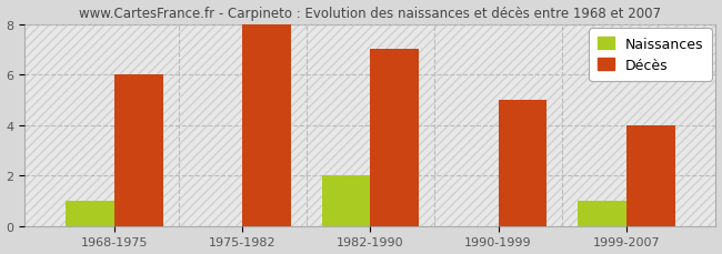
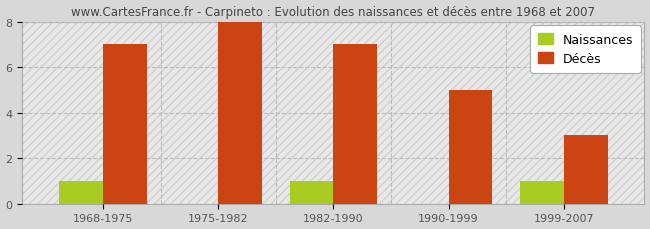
Décès/1968-1975: 6 -> 7
Naissances/1982-1990: 2 -> 1
Décès/1999-2007: 4 -> 3
